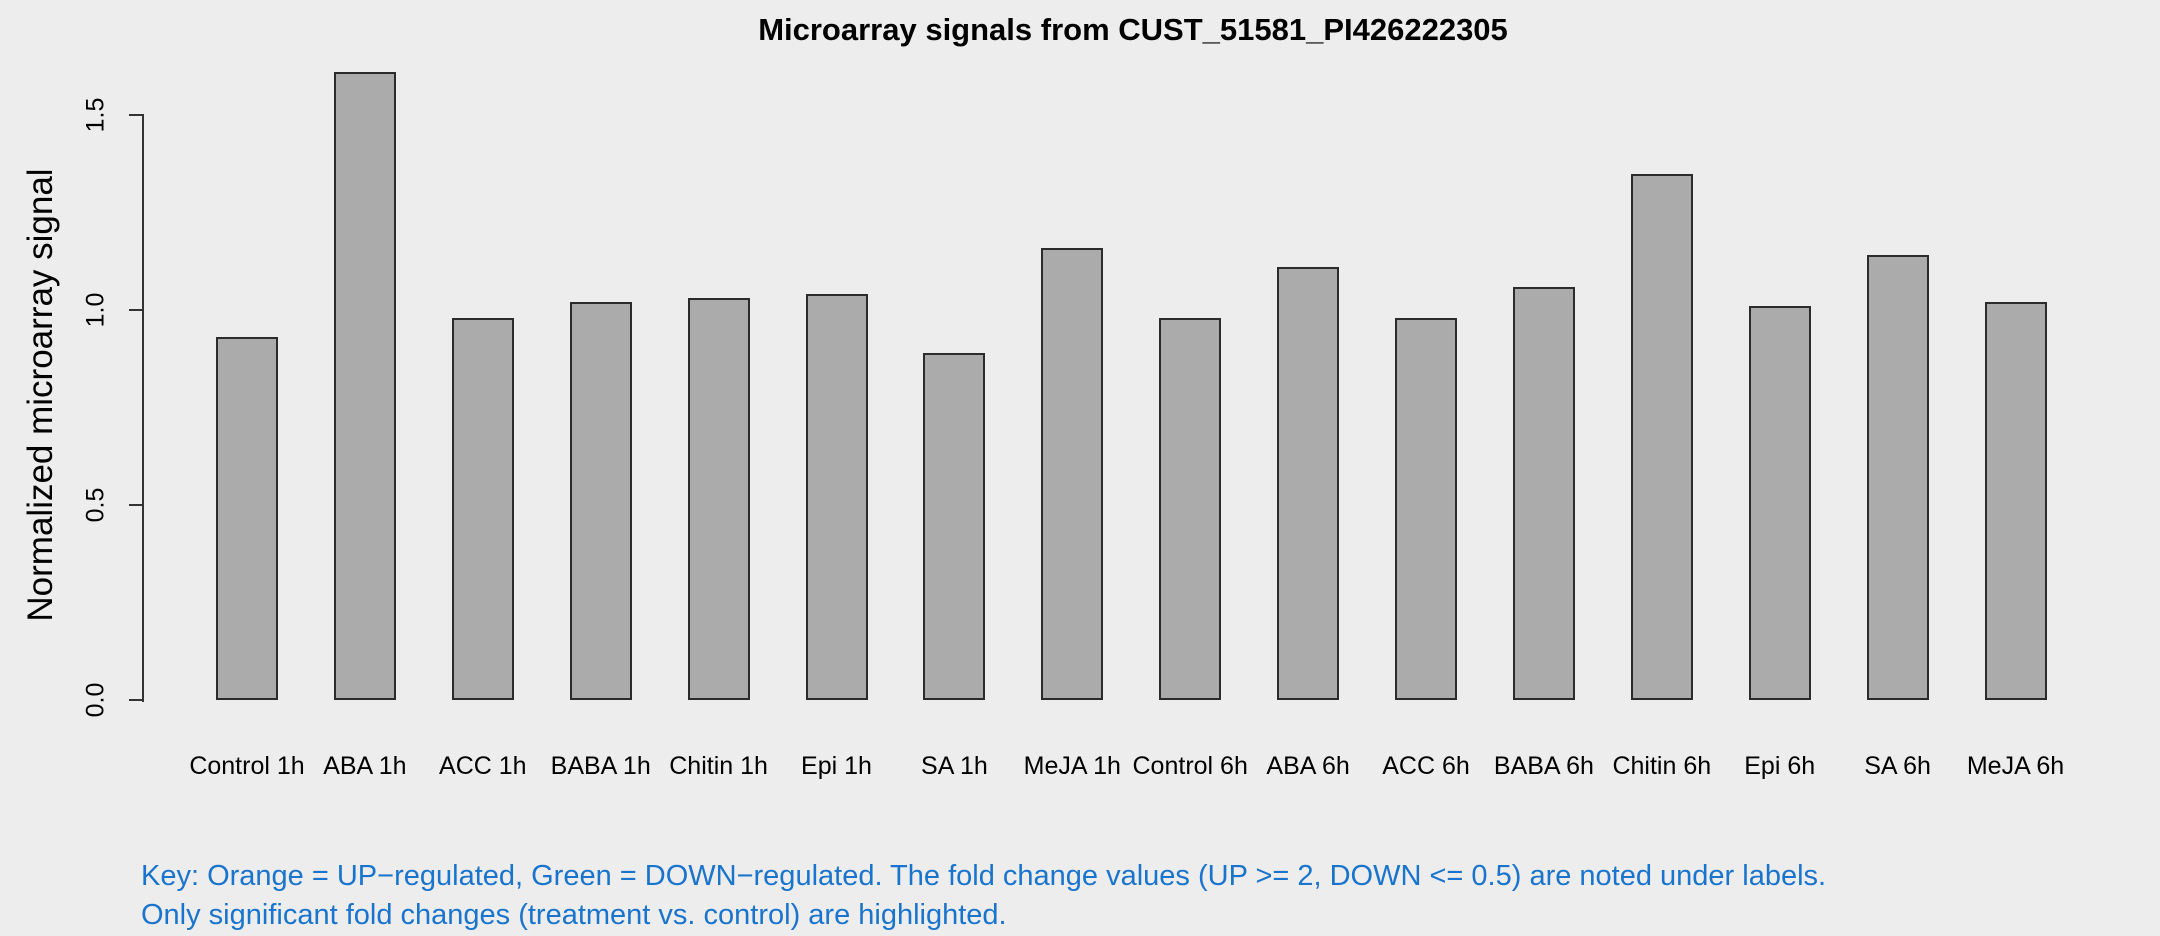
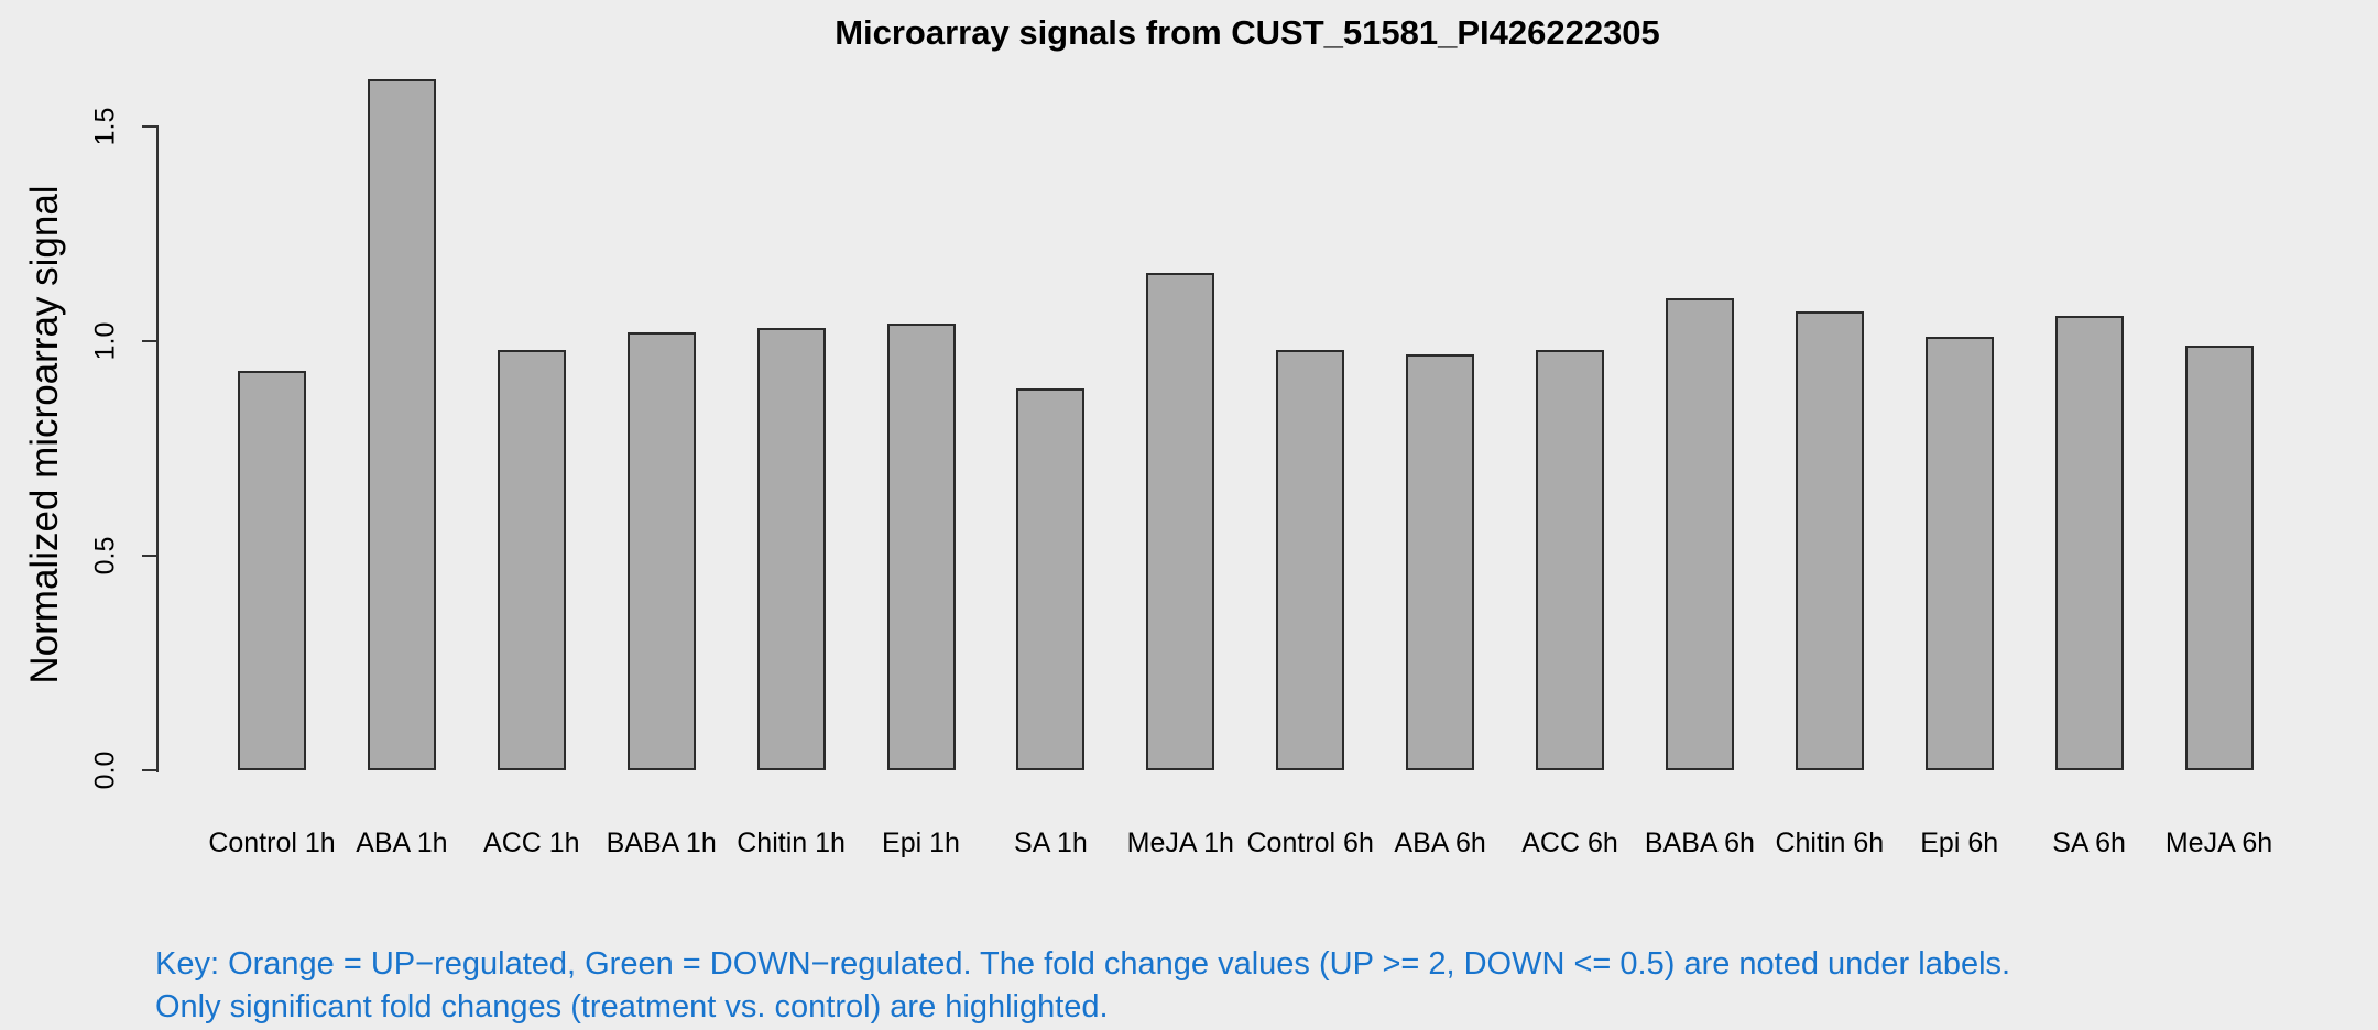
ABA 6h: 1.11 -> 0.97
BABA 6h: 1.06 -> 1.10
Chitin 6h: 1.35 -> 1.07
SA 6h: 1.14 -> 1.06
MeJA 6h: 1.02 -> 0.99
